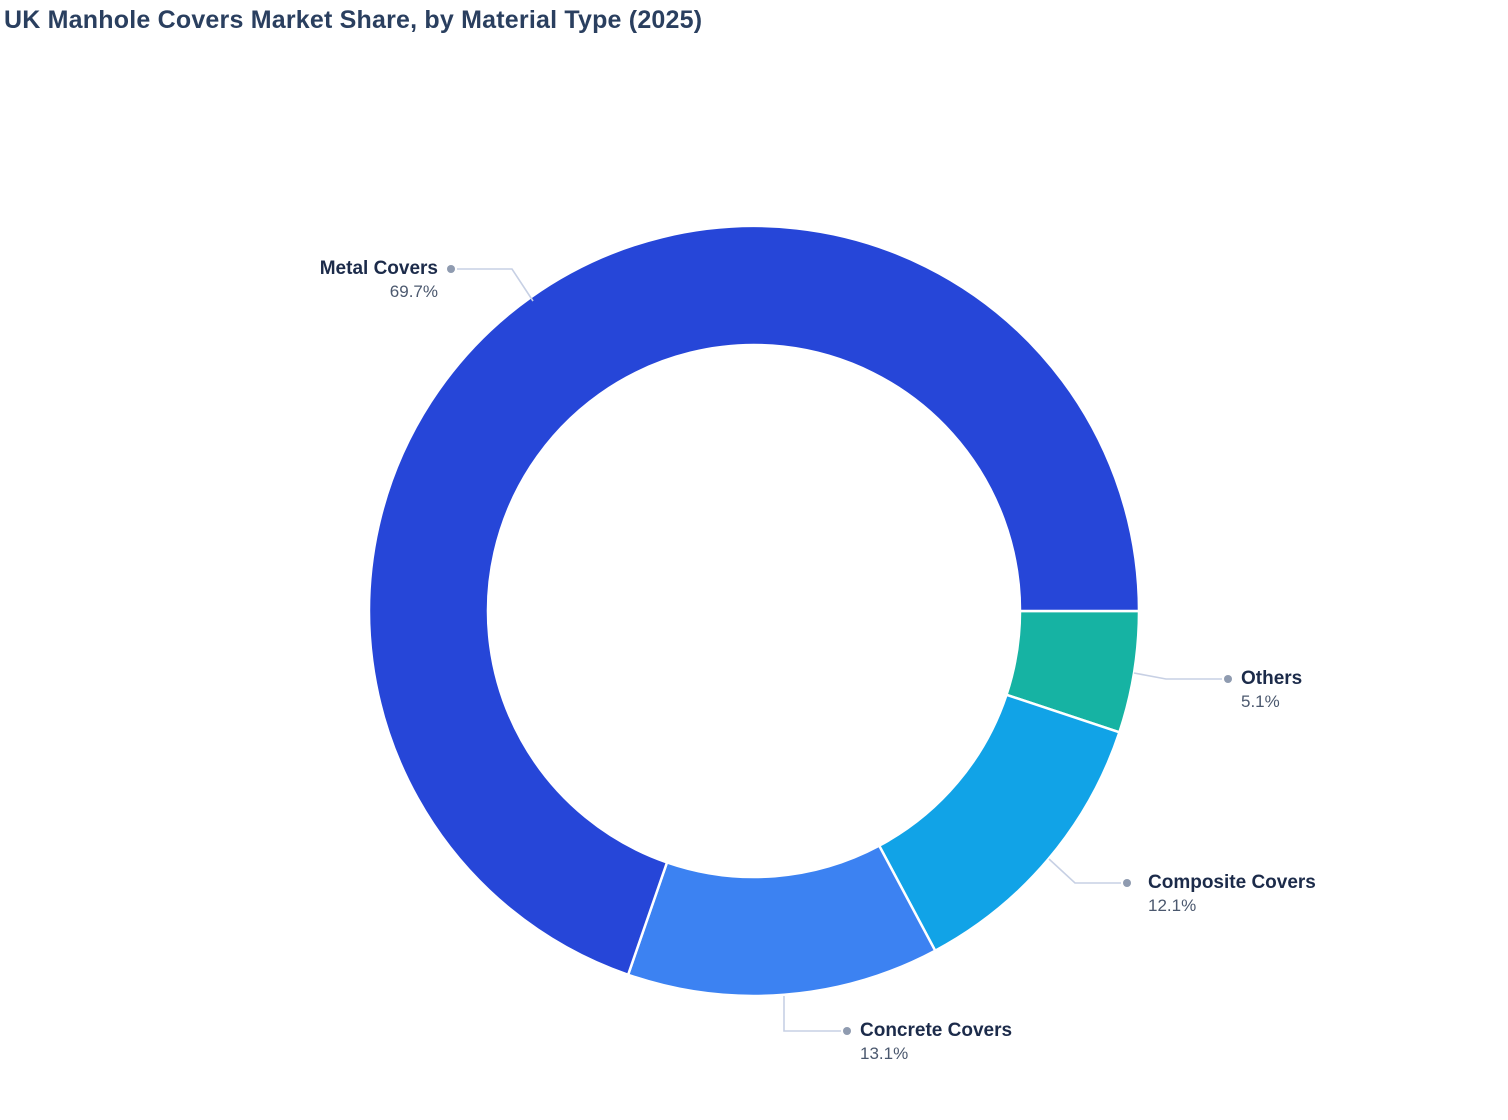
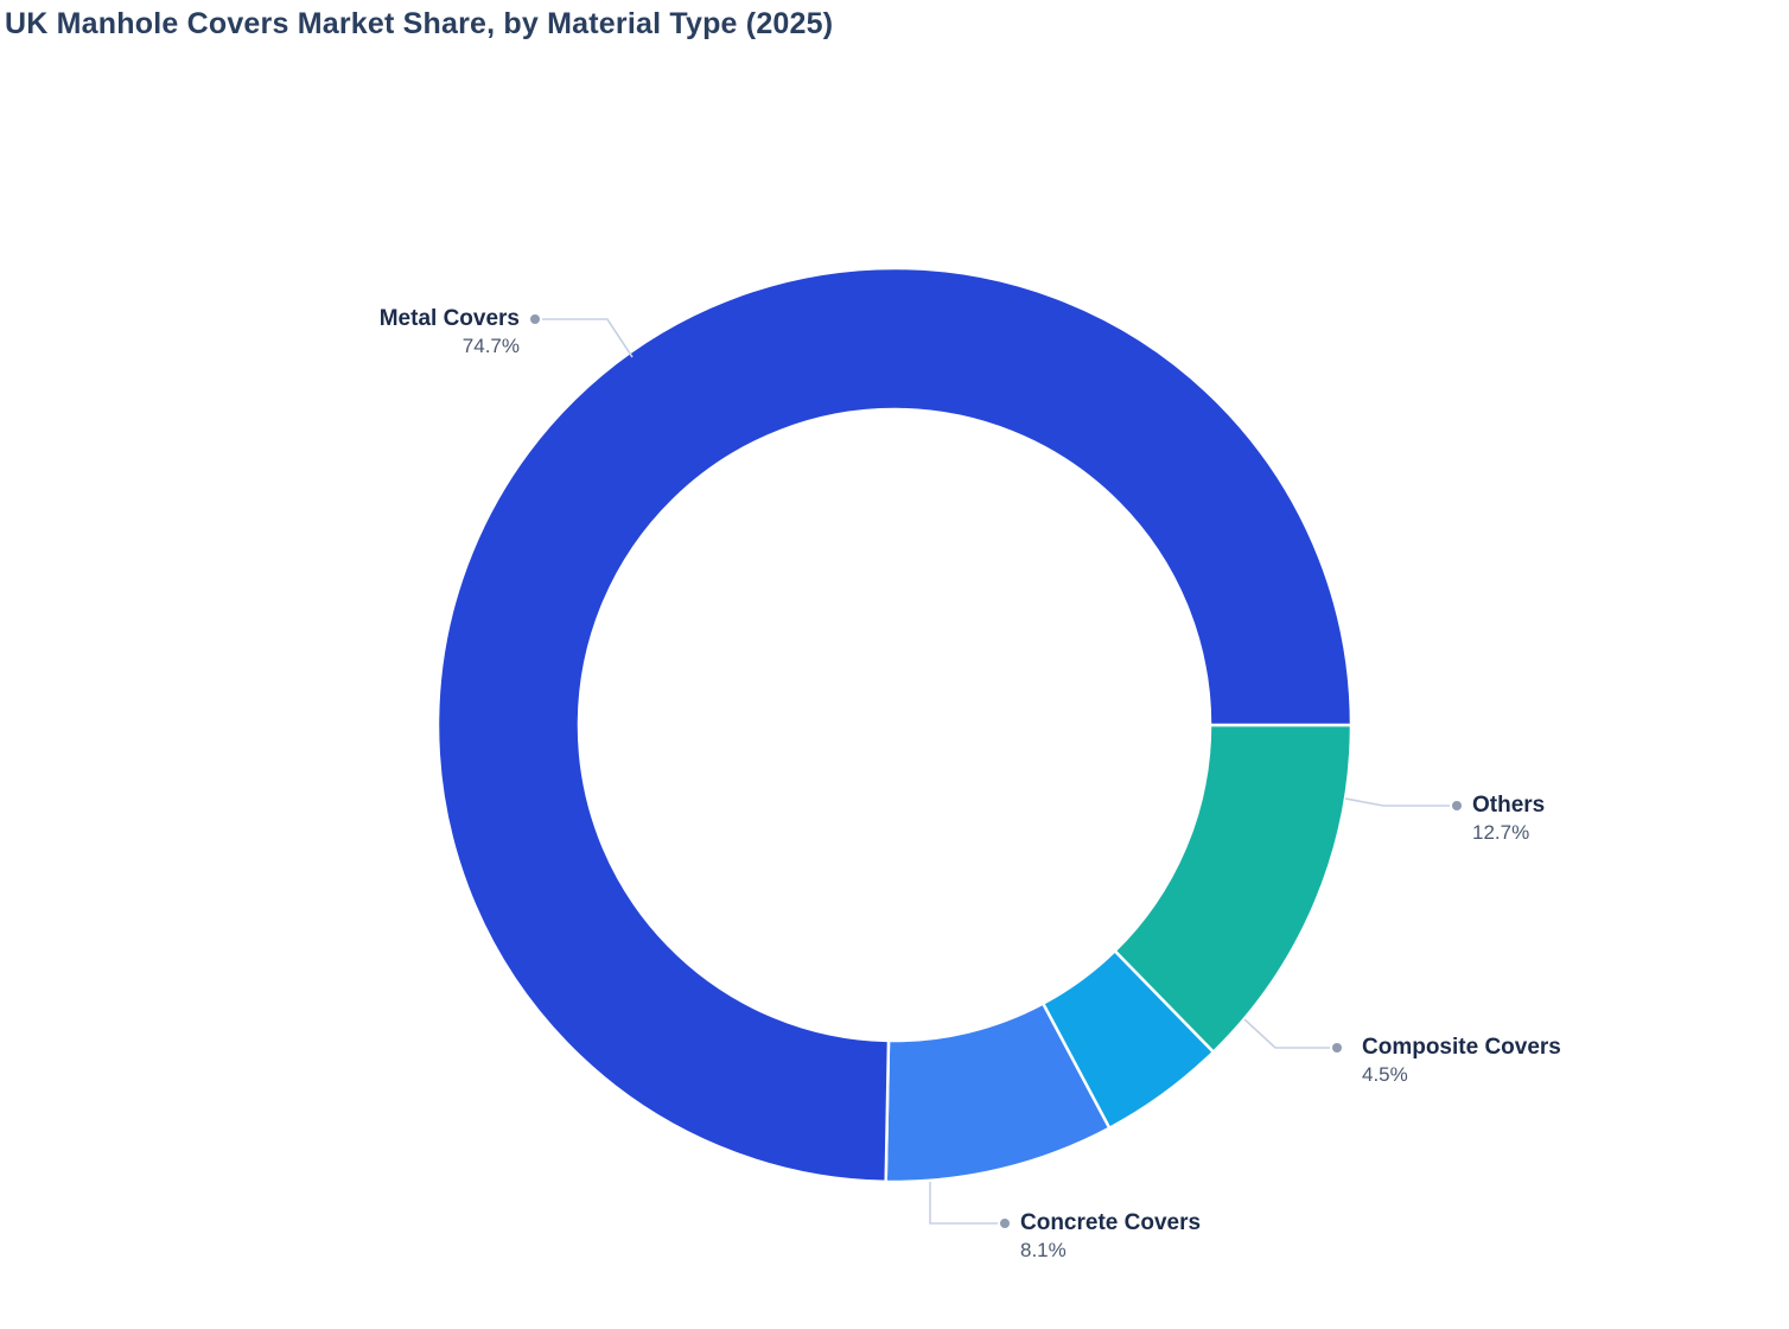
Metal Covers: 69.7% -> 74.7%
Concrete Covers: 13.1% -> 8.1%
Composite Covers: 12.1% -> 4.5%
Others: 5.1% -> 12.7%
